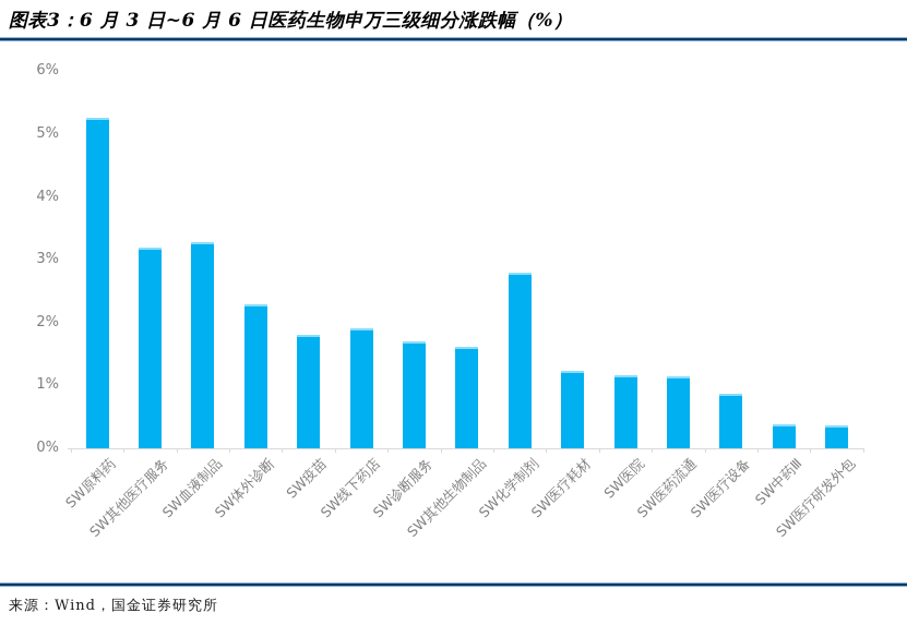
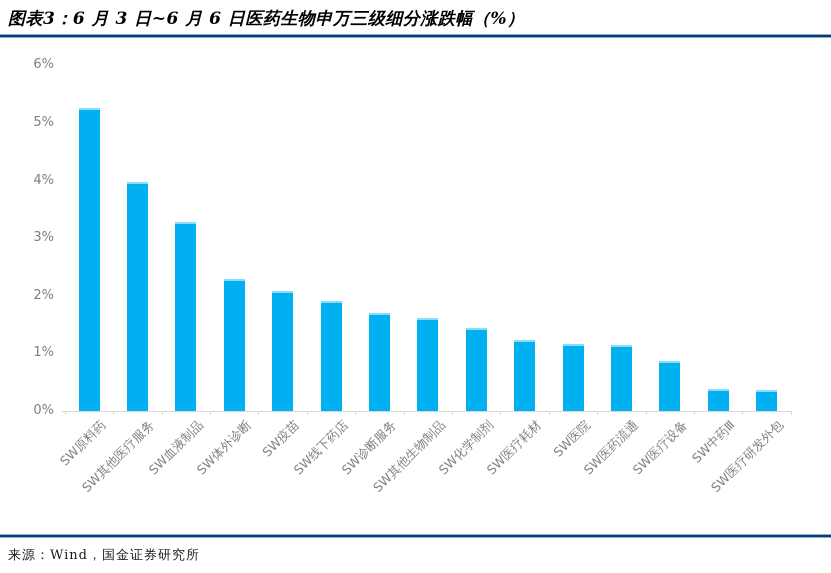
SW其他医疗服务: 3.2% -> 4.0%
SW疫苗: 1.8% -> 2.1%
SW化学制剂: 2.8% -> 1.4%
